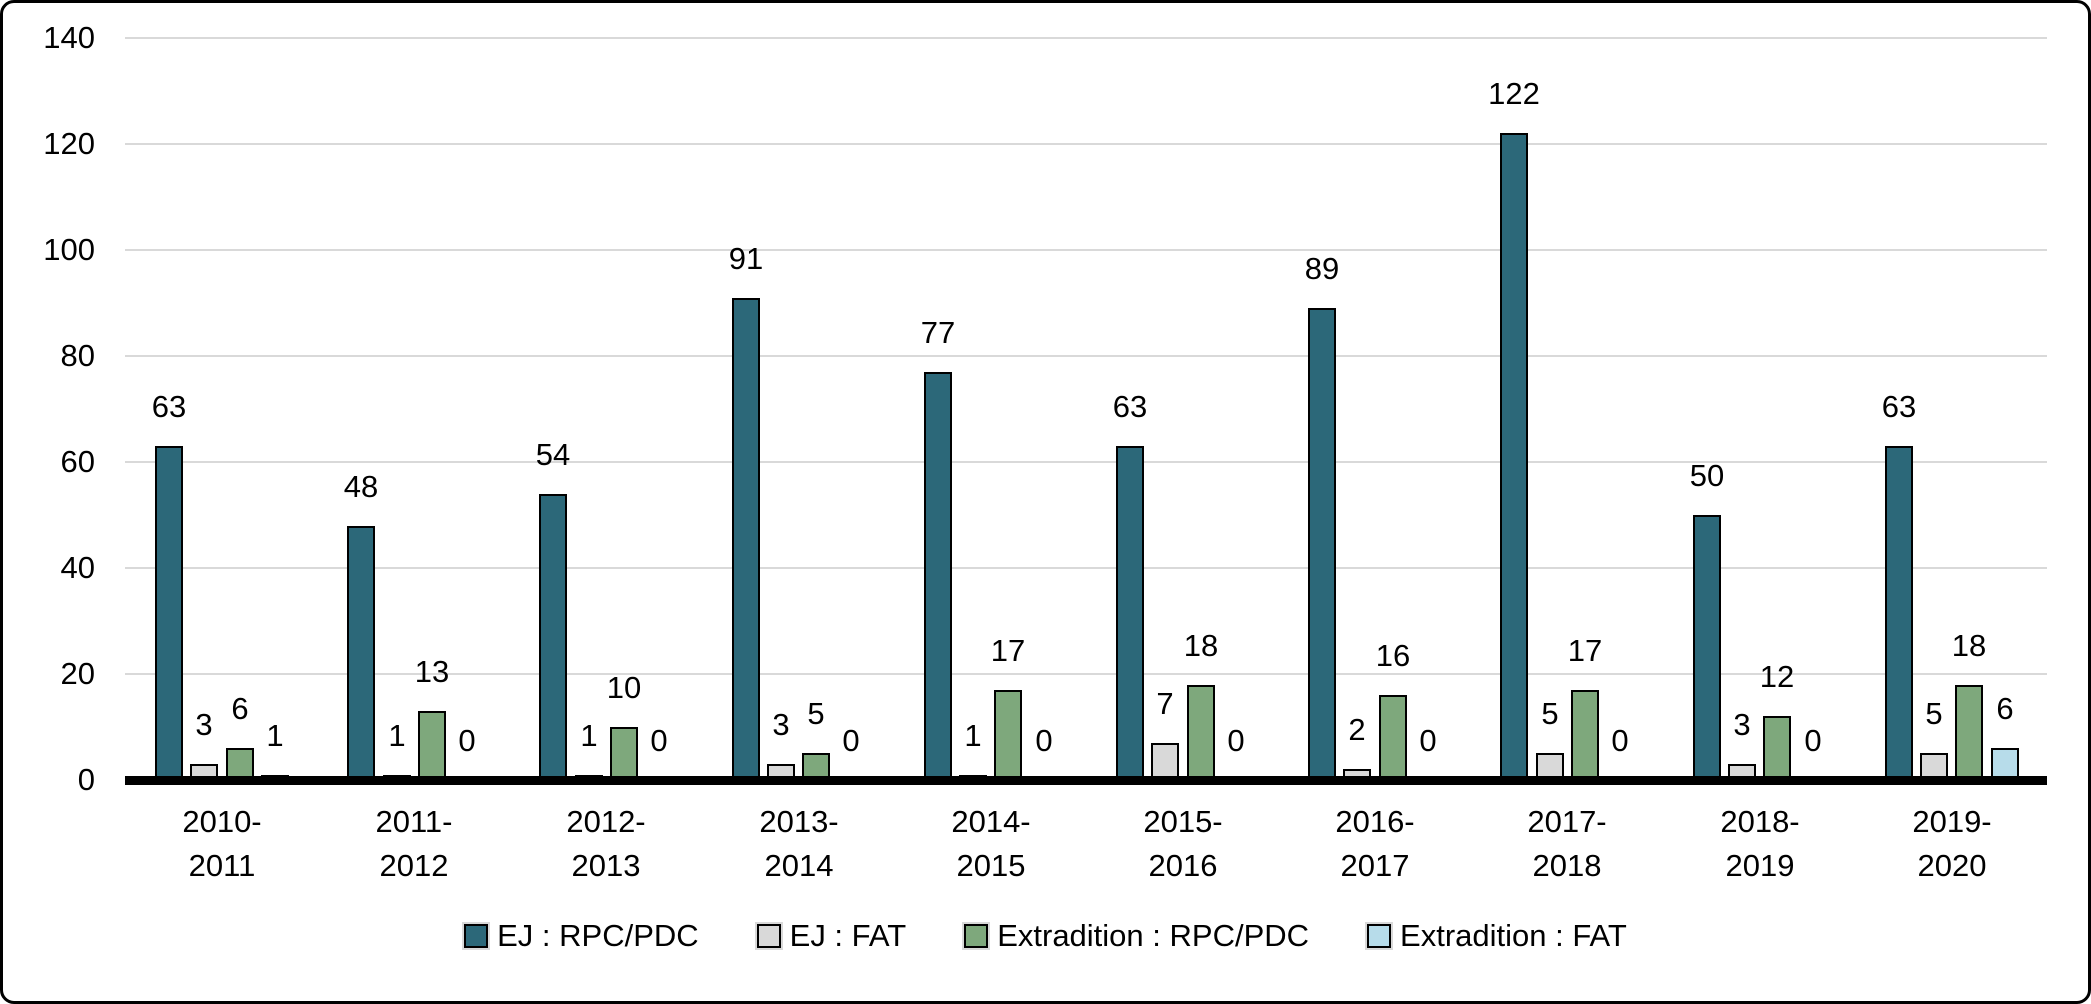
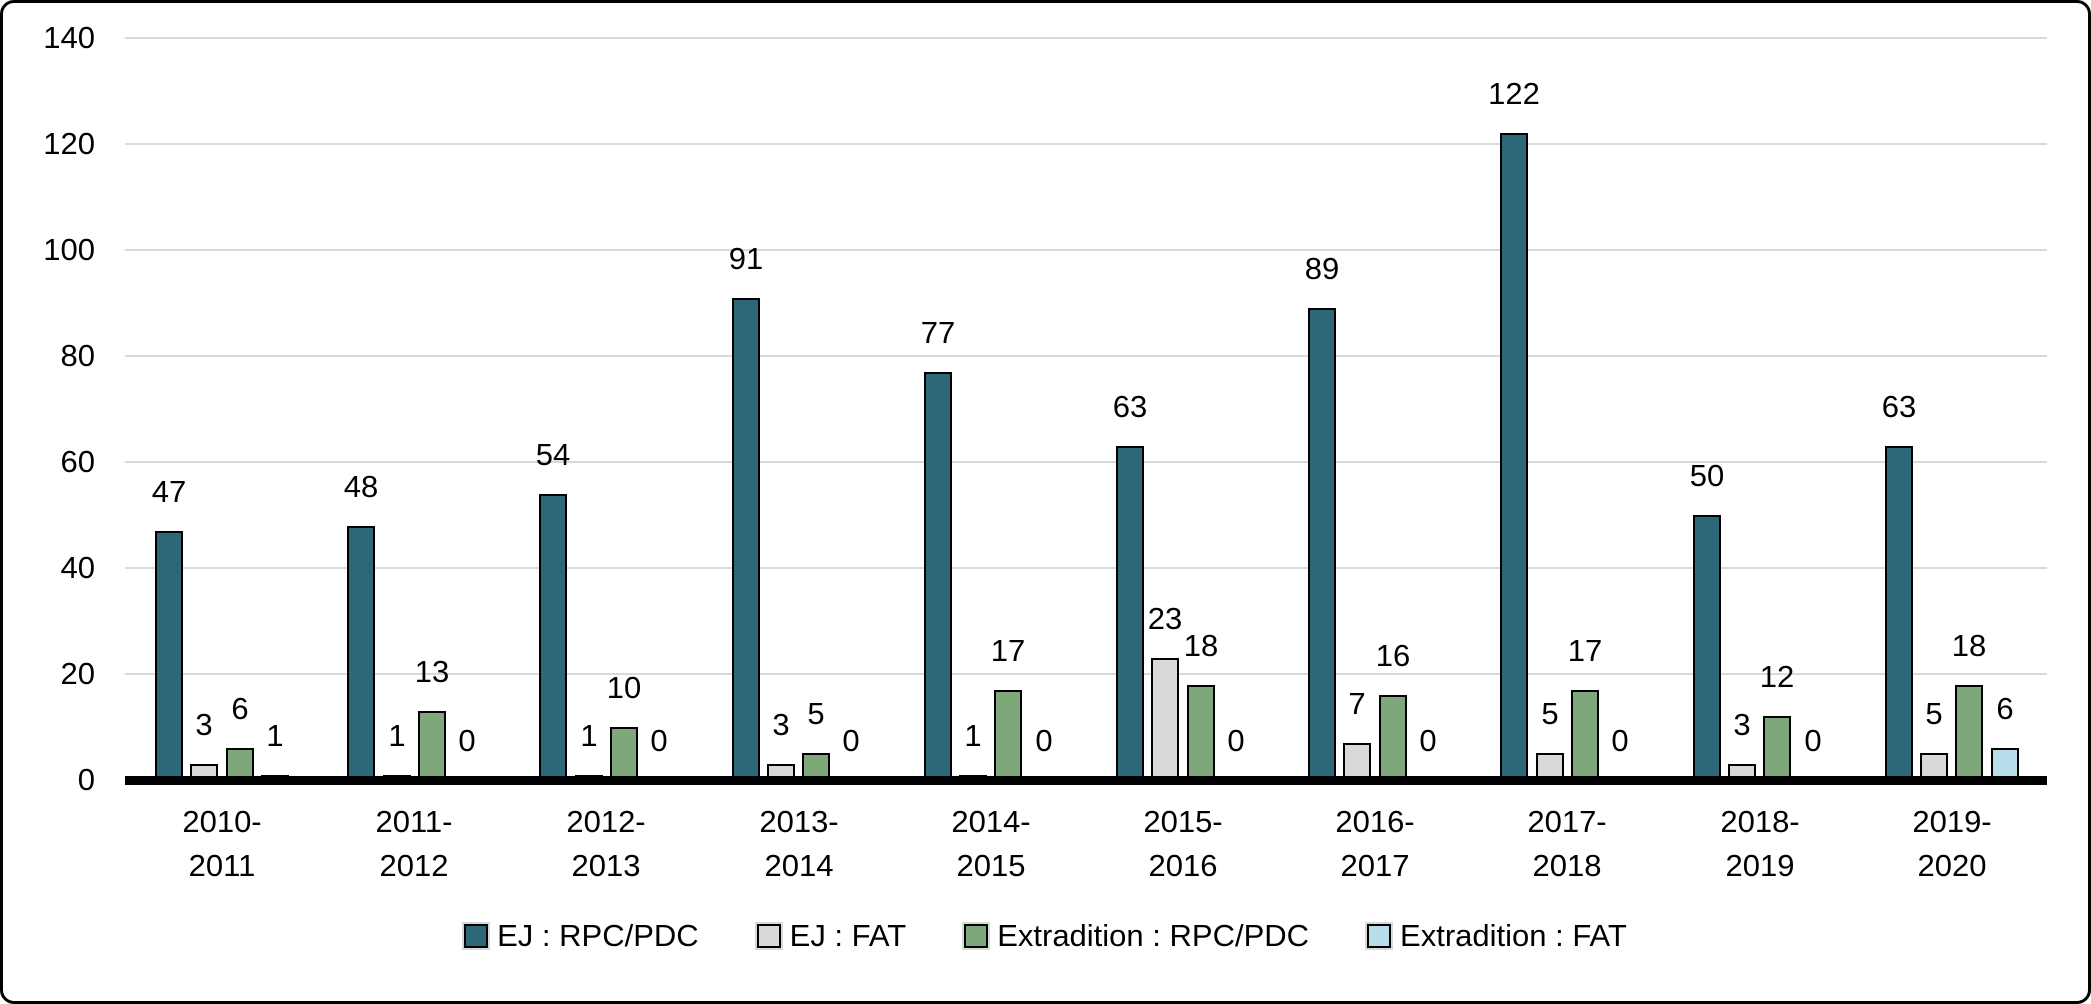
EJ : RPC/PDC/2010-2011: 63 -> 47
EJ : FAT/2015-2016: 7 -> 23
EJ : FAT/2016-2017: 2 -> 7
